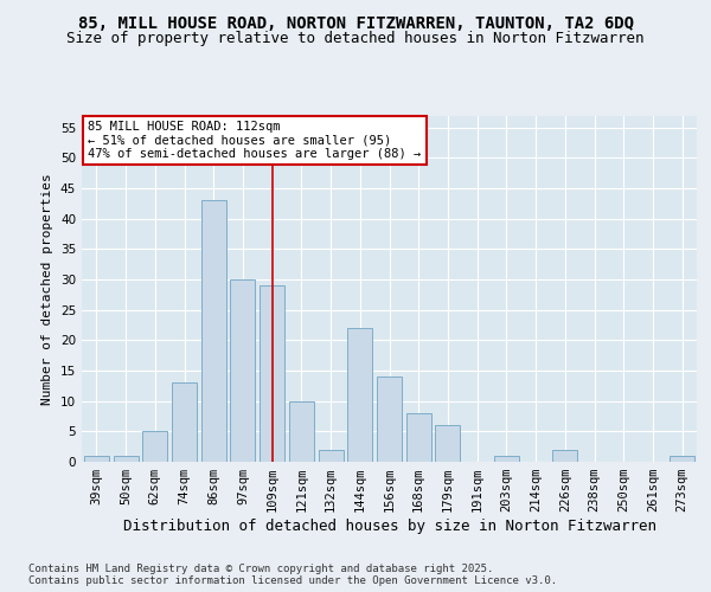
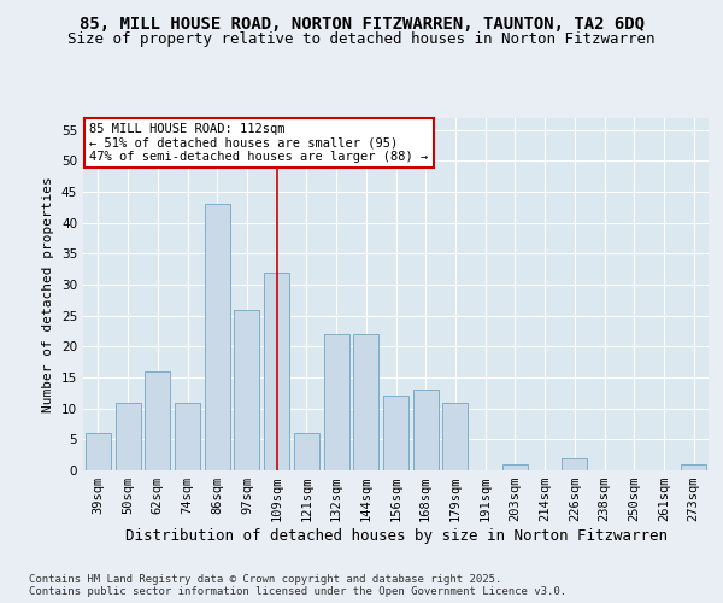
39sqm: 1 -> 6
50sqm: 1 -> 11
62sqm: 5 -> 16
74sqm: 13 -> 11
97sqm: 30 -> 26
109sqm: 29 -> 32
121sqm: 10 -> 6
132sqm: 2 -> 22
156sqm: 14 -> 12
168sqm: 8 -> 13
179sqm: 6 -> 11
